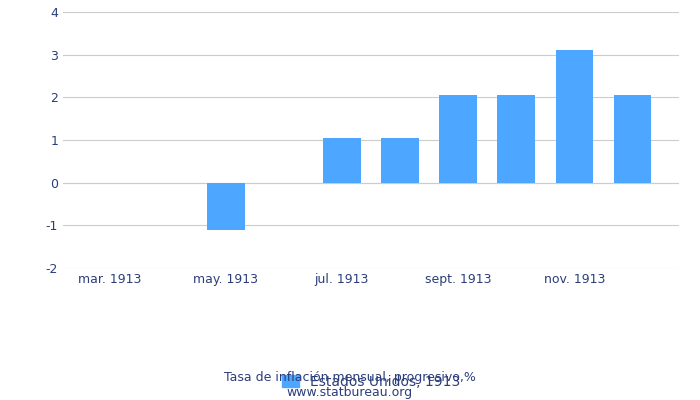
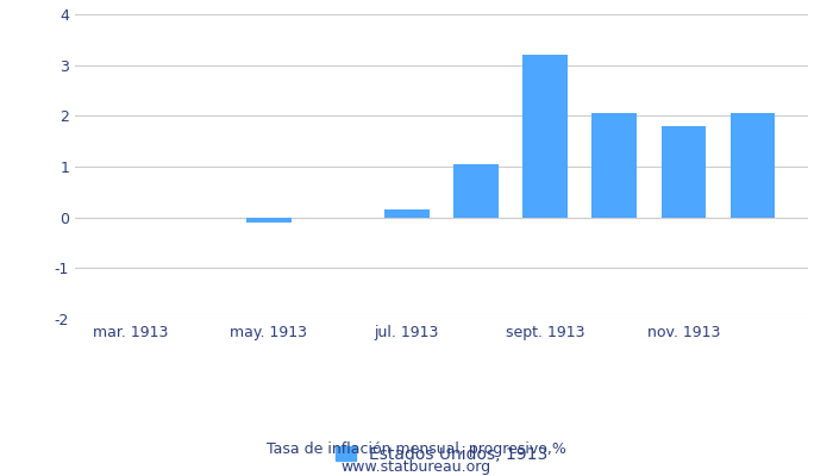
may. 1913: -1.10 -> -0.10
jul. 1913: 1.05 -> 0.15
sept. 1913: 2.05 -> 3.20
nov. 1913: 3.10 -> 1.80
